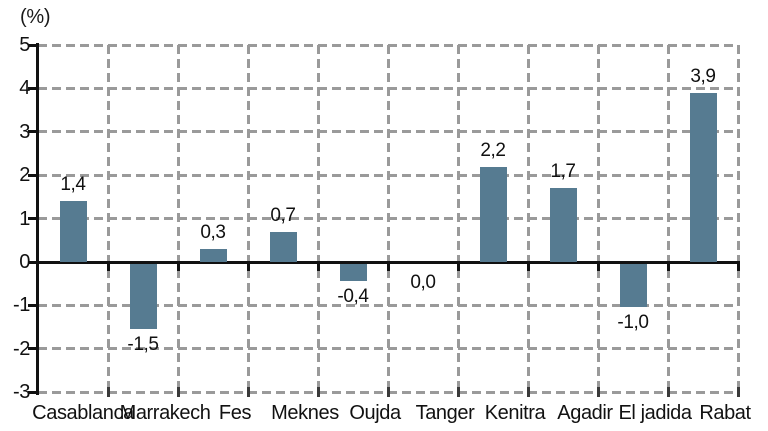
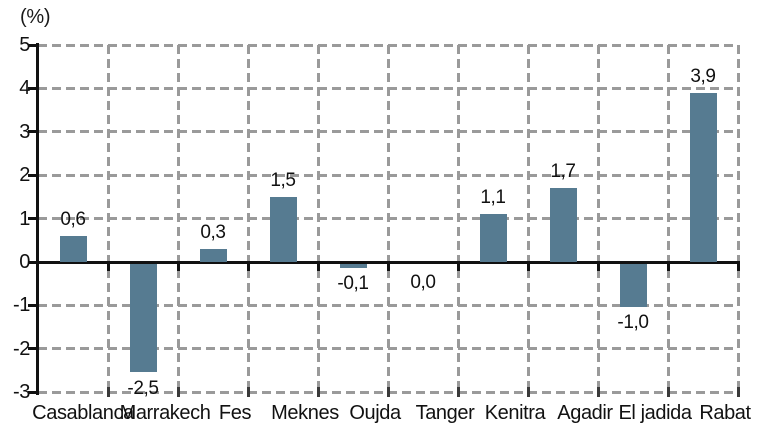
Casablanca: 1,4 -> 0,6
Marrakech: -1,5 -> -2,5
Meknes: 0,7 -> 1,5
Oujda: -0,4 -> -0,1
Kenitra: 2,2 -> 1,1
